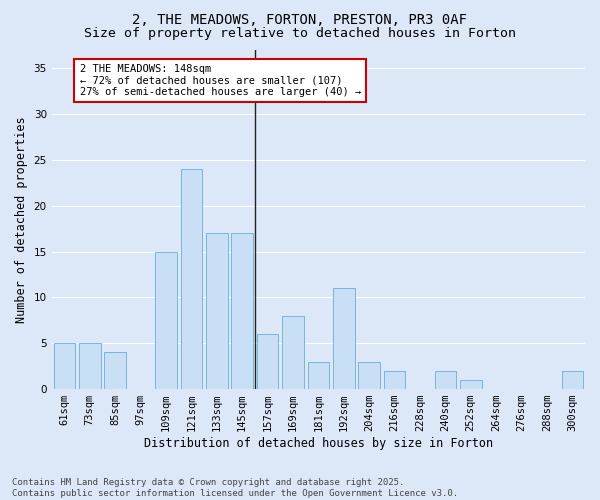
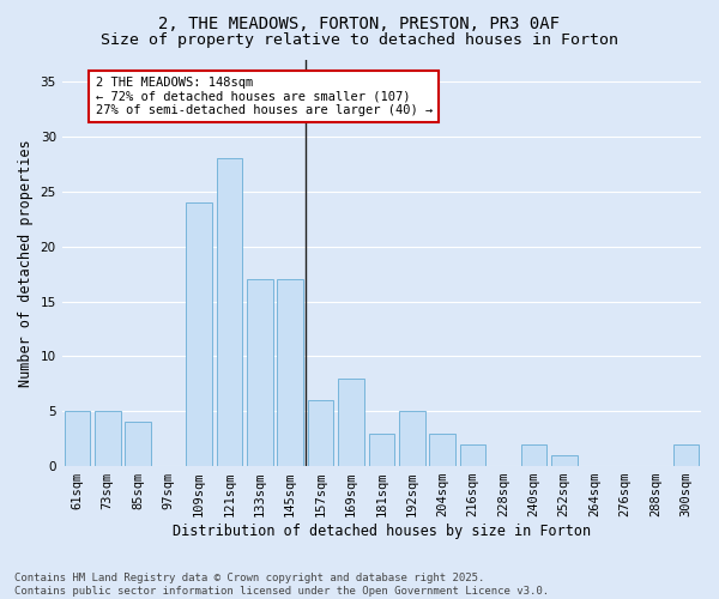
109sqm: 15 -> 24
121sqm: 24 -> 28
192sqm: 11 -> 5
